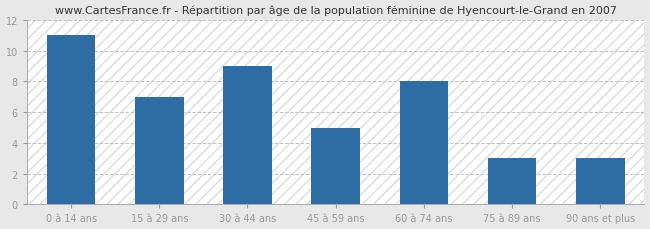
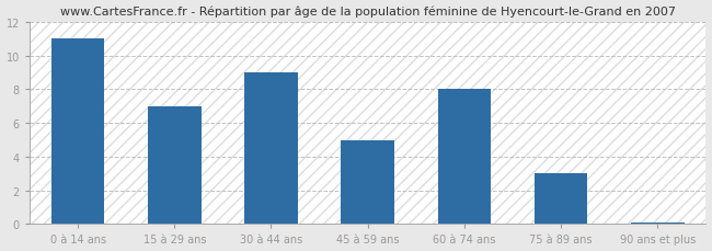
90 ans et plus: 3.0 -> 0.1
